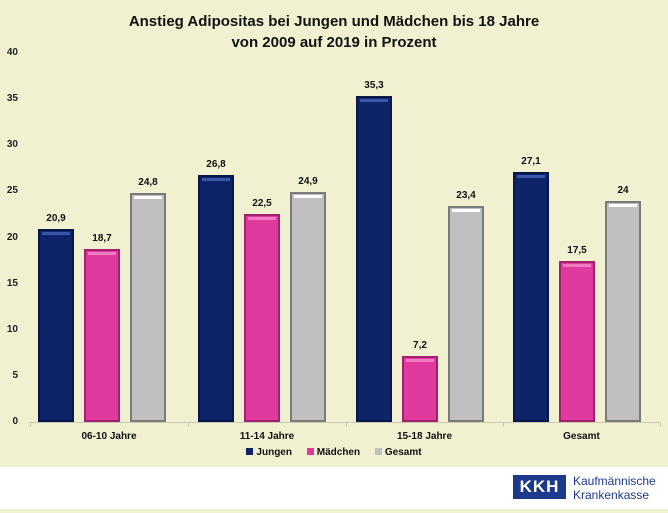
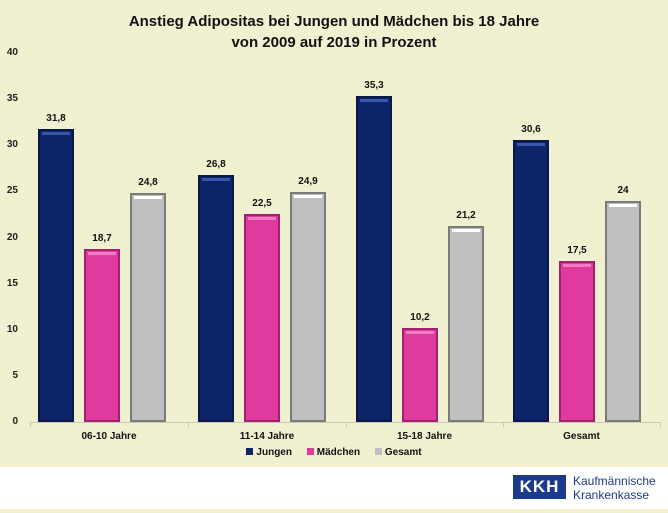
Jungen/06-10 Jahre: 20,9 -> 31,8
Mädchen/15-18 Jahre: 7,2 -> 10,2
Gesamt/15-18 Jahre: 23,4 -> 21,2
Jungen/Gesamt: 27,1 -> 30,6
